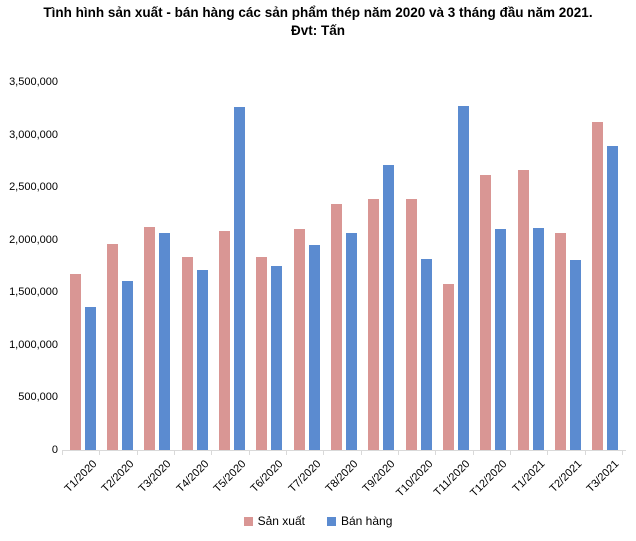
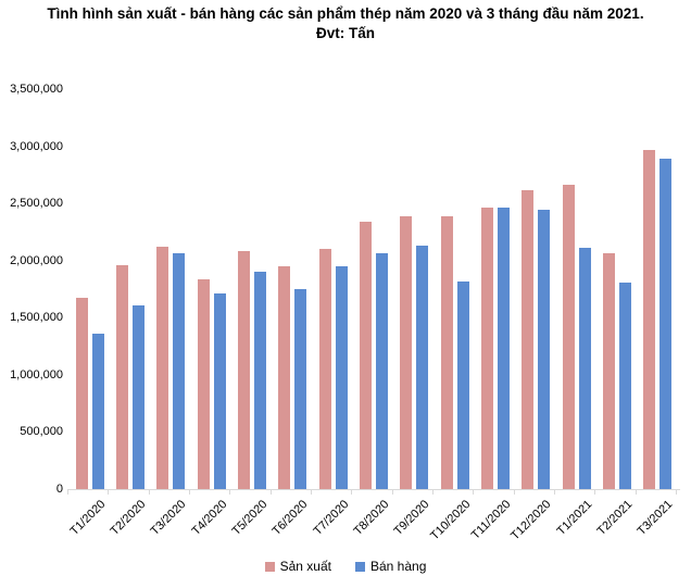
Bán hàng/T5/2020: 3260000 -> 1900000
Sản xuất/T6/2020: 1840000 -> 1950000
Bán hàng/T9/2020: 2710000 -> 2130000
Sản xuất/T11/2020: 1580000 -> 2460000
Bán hàng/T11/2020: 3270000 -> 2460000
Bán hàng/T12/2020: 2100000 -> 2440000
Sản xuất/T3/2021: 3120000 -> 2970000
